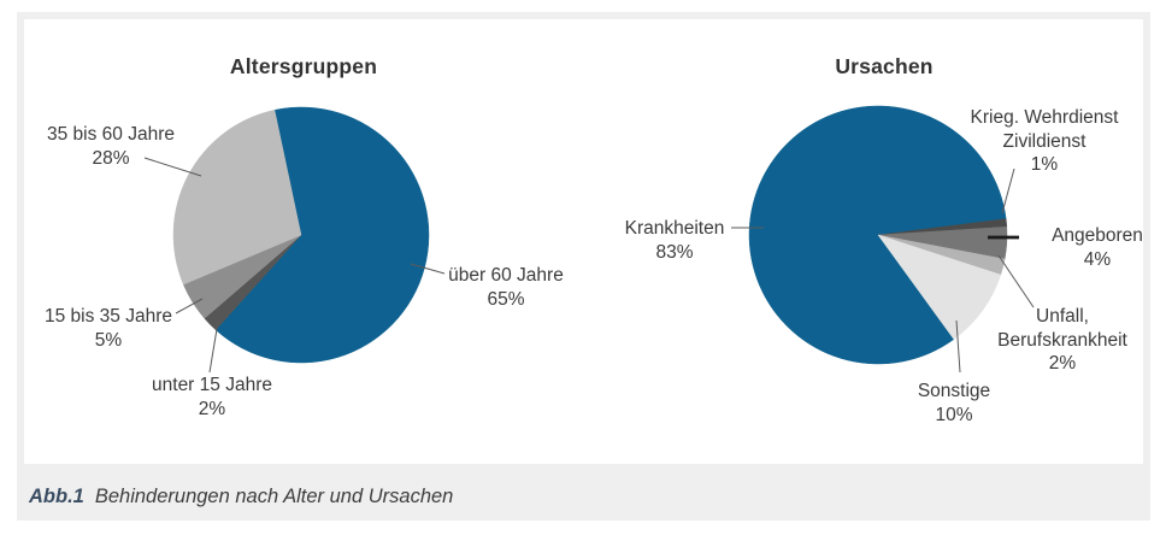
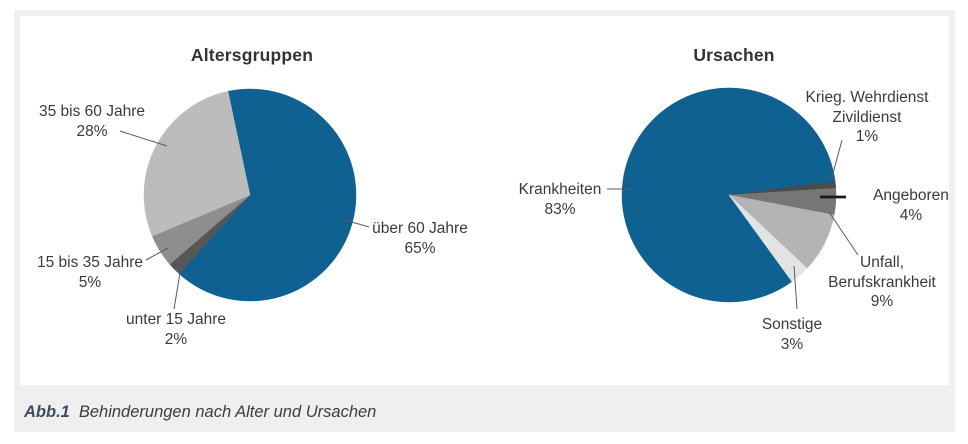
Ursachen/Unfall, Berufskrankheit: 2% -> 9%
Ursachen/Sonstige: 10% -> 3%
